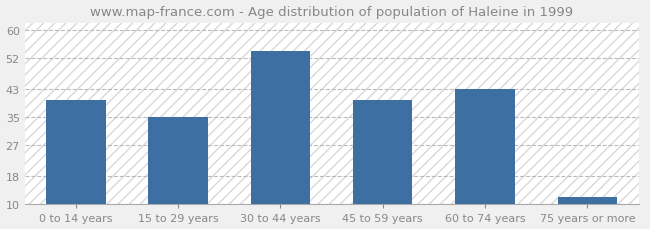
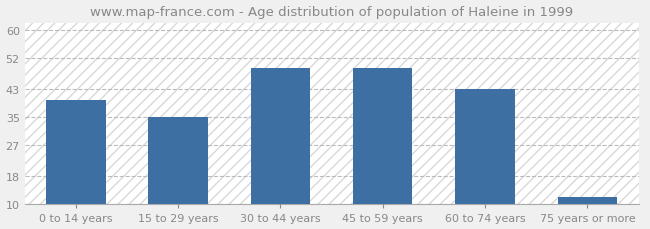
30 to 44 years: 54 -> 49
45 to 59 years: 40 -> 49
